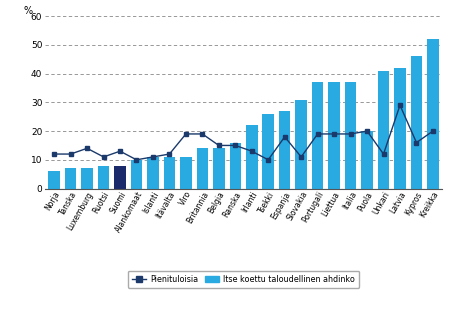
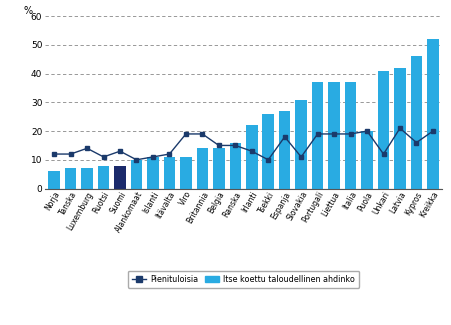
Pienituloisia/Latvia: 29 -> 21
